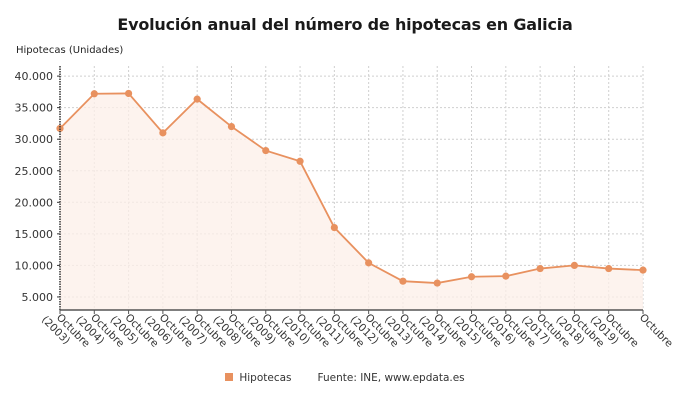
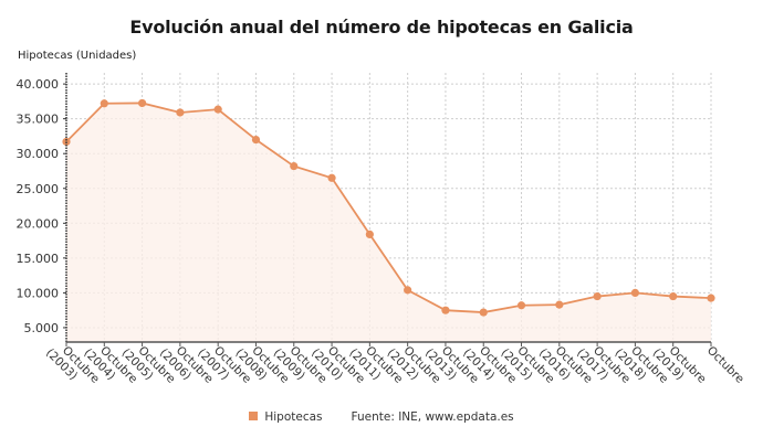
Octubre (2006): 31000 -> 36000
Octubre (2011): 16000 -> 18000
